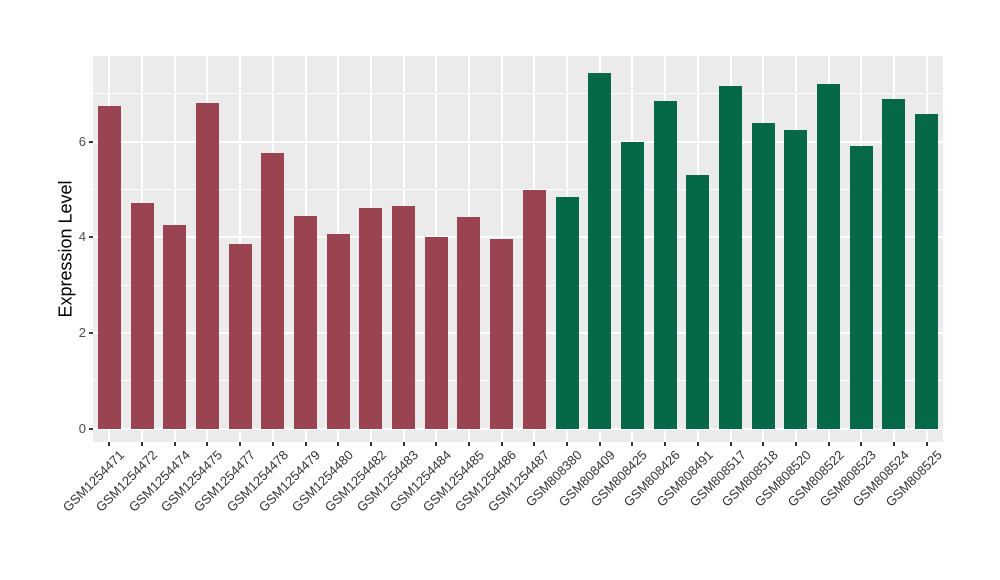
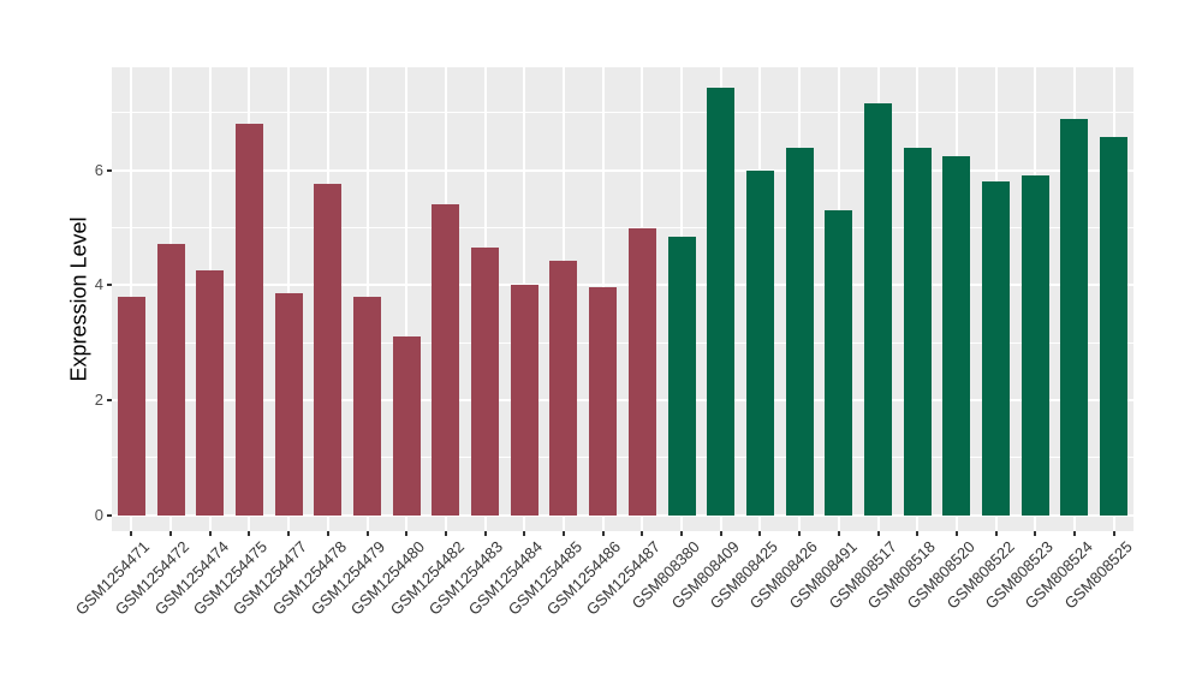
GSM1254471: 6.7 -> 3.8
GSM1254479: 4.4 -> 3.8
GSM1254480: 4.1 -> 3.1
GSM1254482: 4.6 -> 5.4
GSM808426: 6.9 -> 6.4
GSM808522: 7.2 -> 5.8
